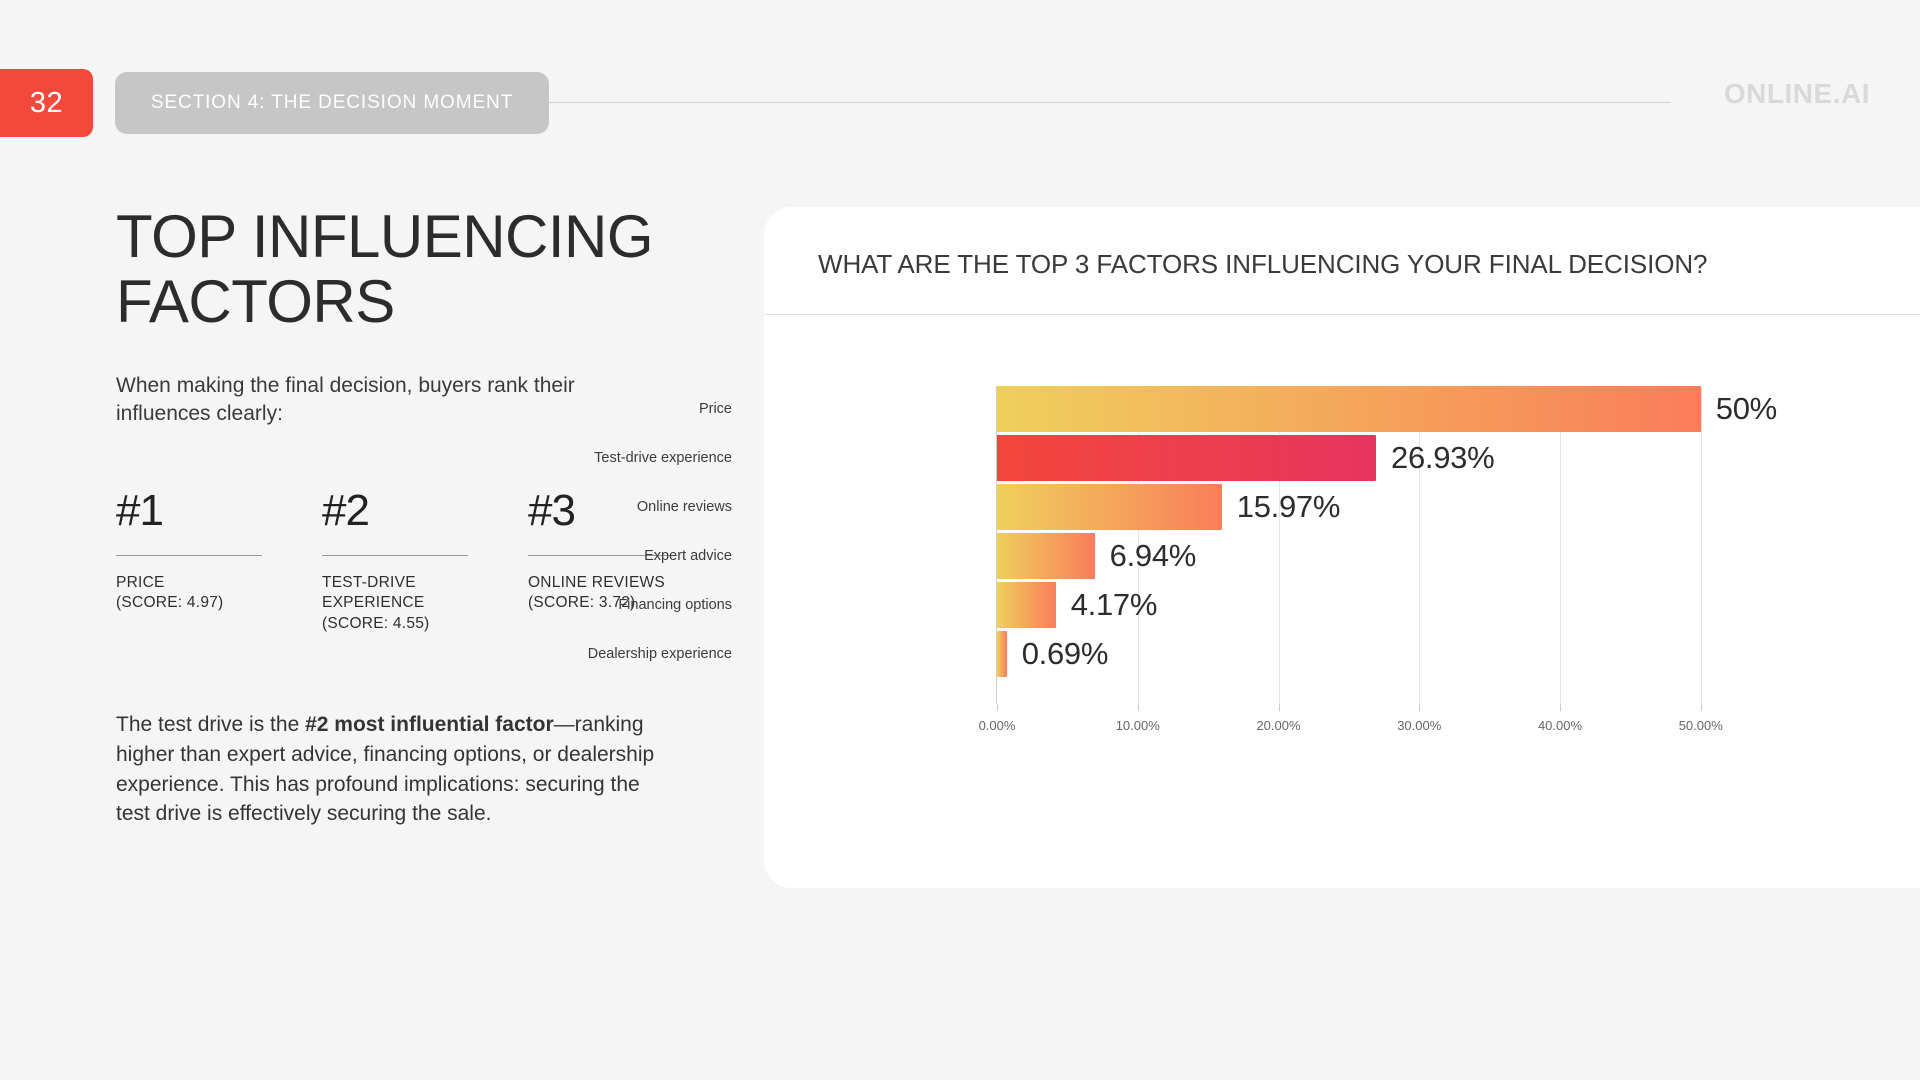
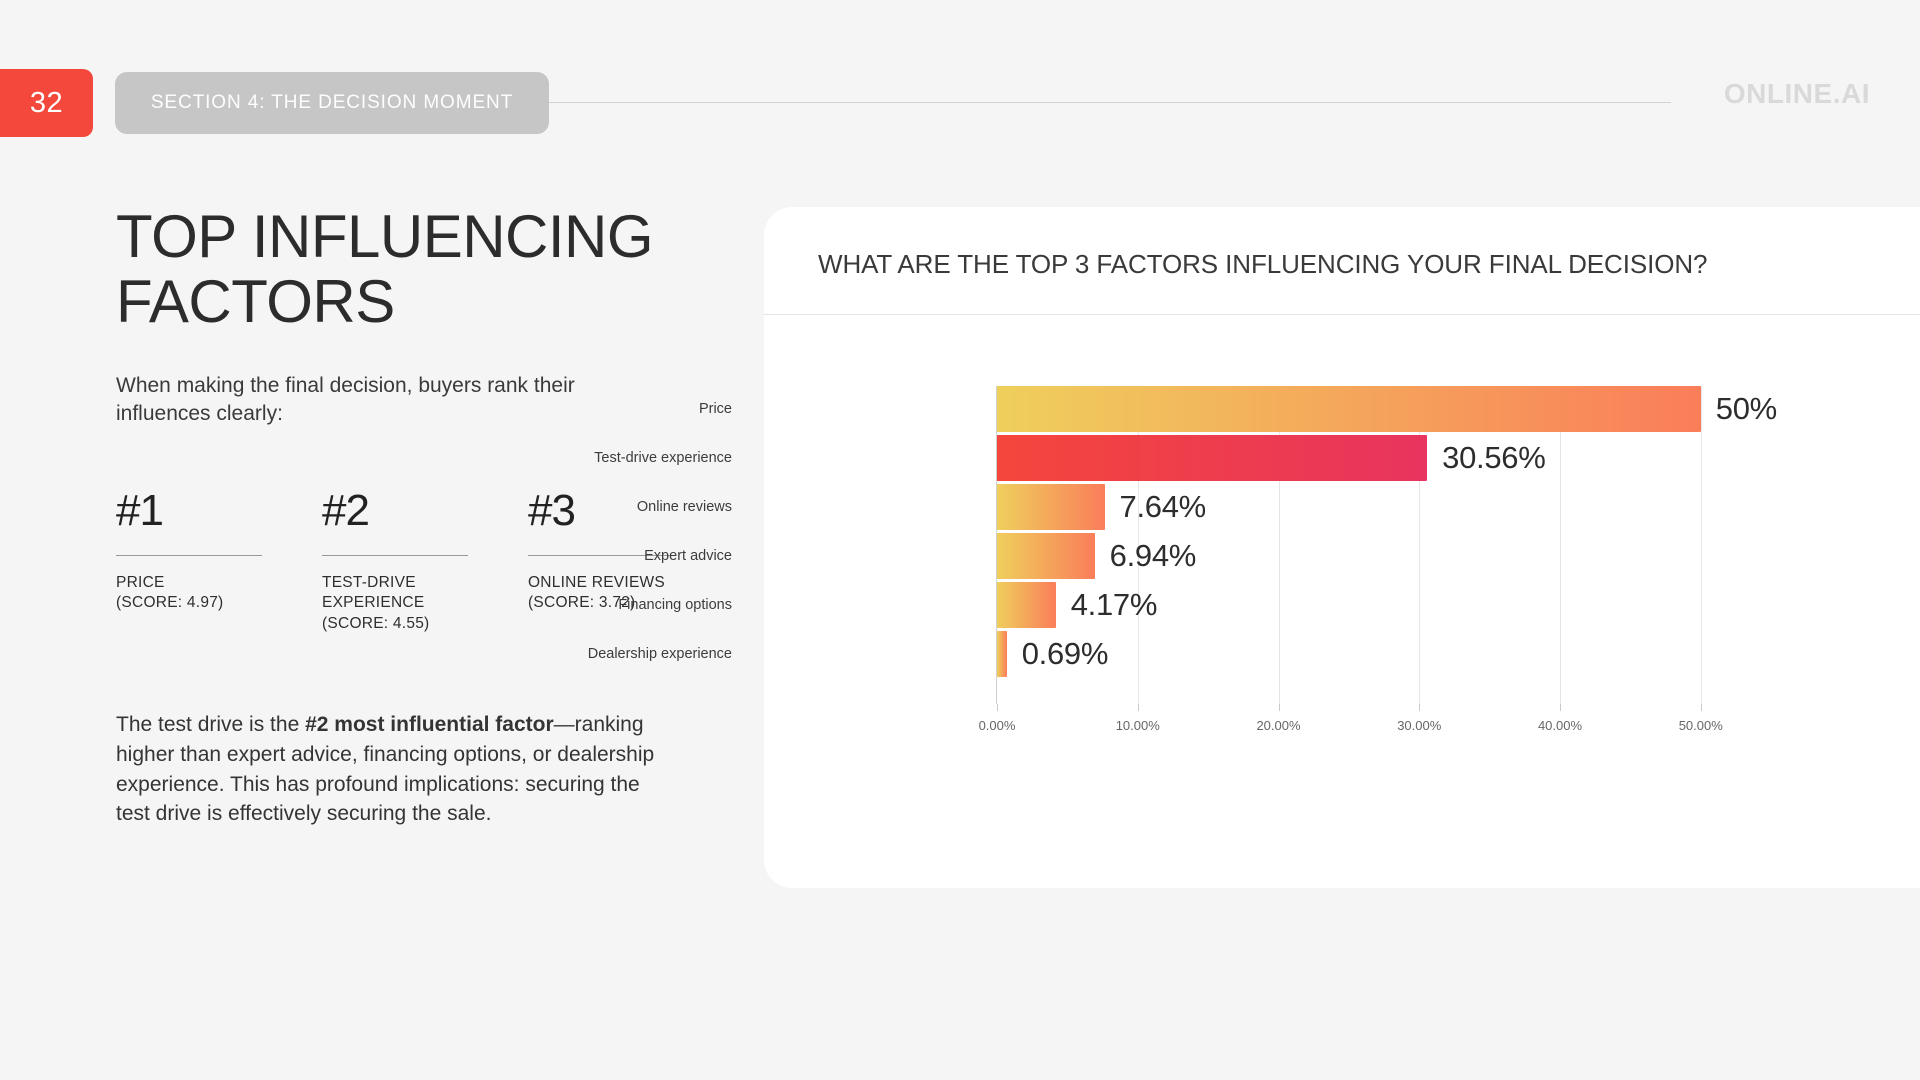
Test-drive experience: 26.93% -> 30.56%
Online reviews: 15.97% -> 7.64%
